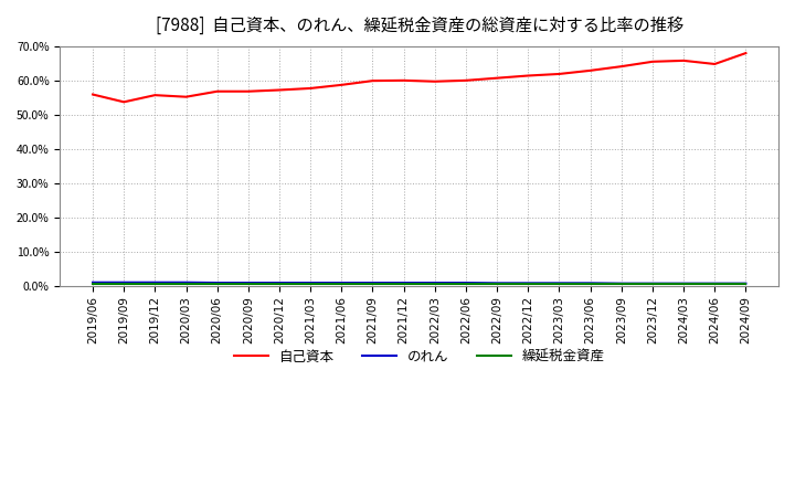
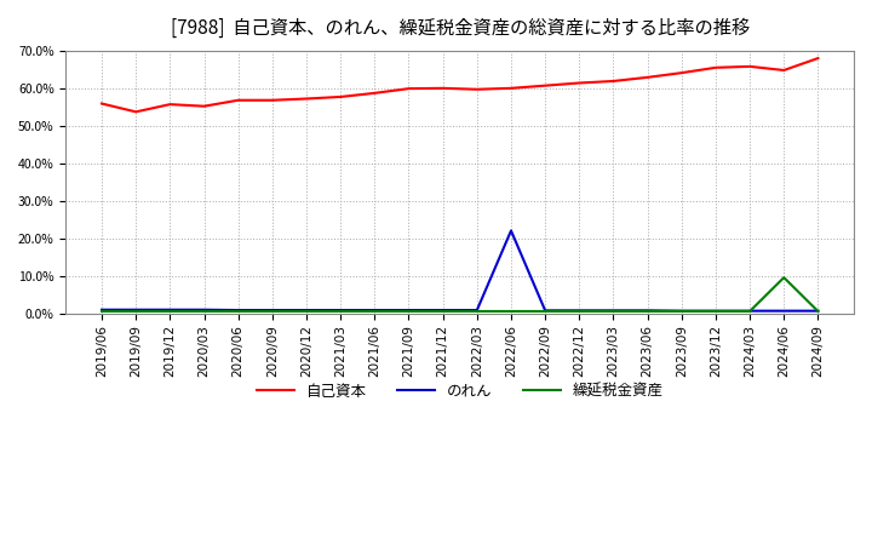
のれん/2022/06: 0.8% -> 22.0%
繰延税金資産/2024/06: 0.5% -> 9.5%
